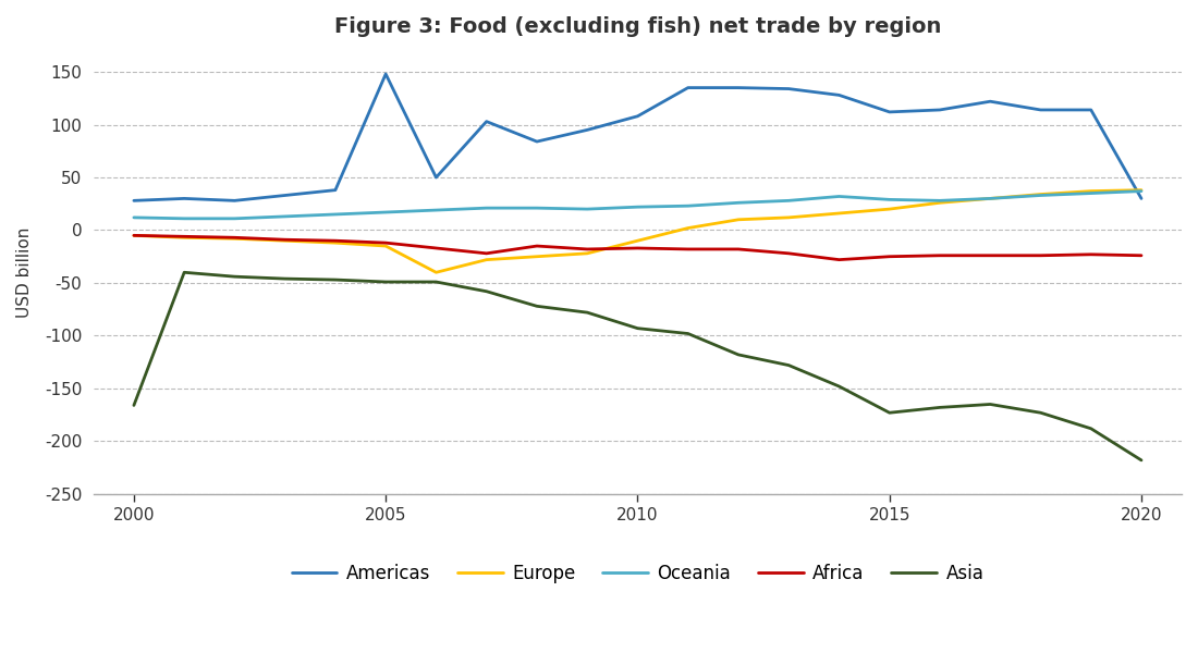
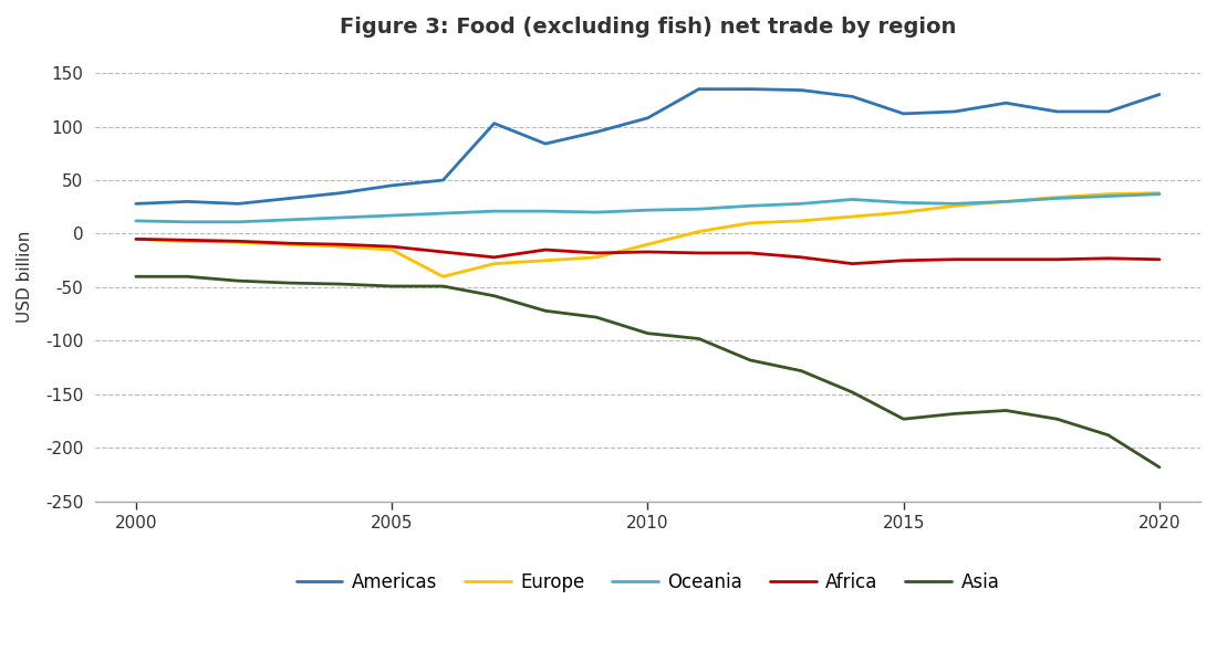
Asia/2000: -166 -> -40
Americas/2005: 148 -> 45
Americas/2020: 30 -> 130
